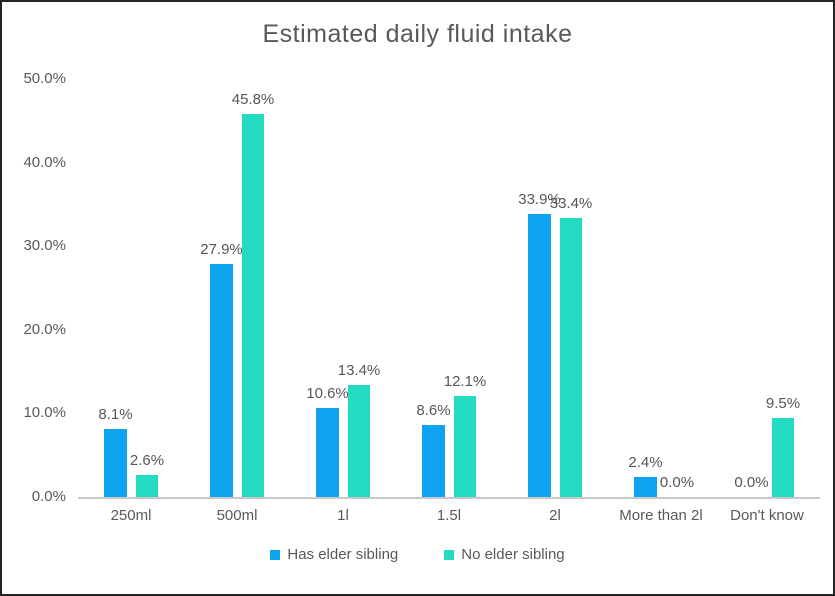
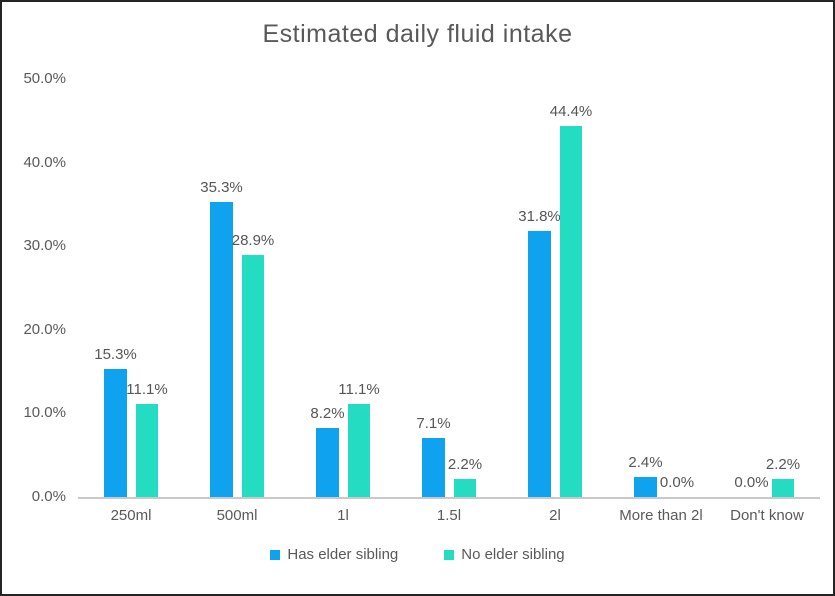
Has elder sibling/250ml: 8.1% -> 15.3%
No elder sibling/250ml: 2.6% -> 11.1%
Has elder sibling/500ml: 27.9% -> 35.3%
No elder sibling/500ml: 45.8% -> 28.9%
Has elder sibling/1l: 10.6% -> 8.2%
No elder sibling/1l: 13.4% -> 11.1%
Has elder sibling/1.5l: 8.6% -> 7.1%
No elder sibling/1.5l: 12.1% -> 2.2%
Has elder sibling/2l: 33.9% -> 31.8%
No elder sibling/2l: 33.4% -> 44.4%
No elder sibling/Don't know: 9.5% -> 2.2%
